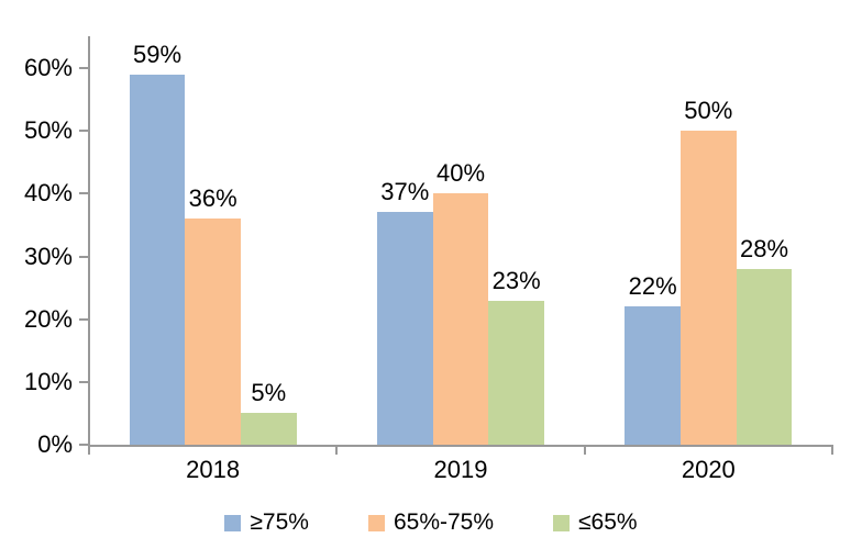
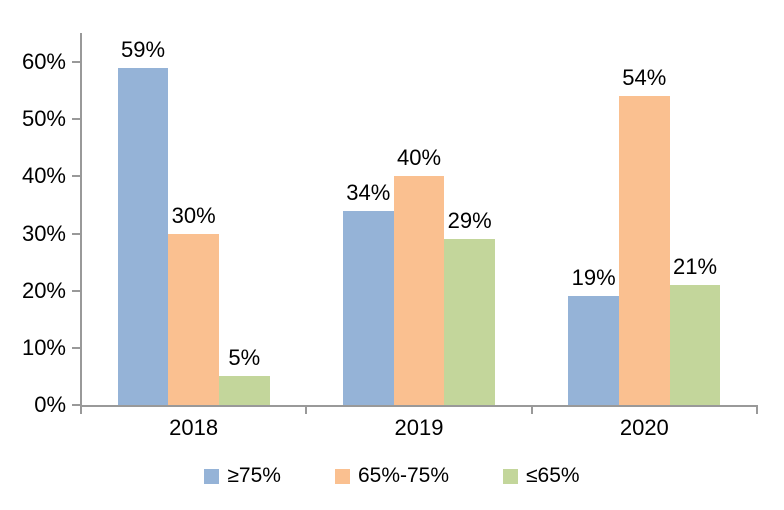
65%-75%/2018: 36% -> 30%
≥75%/2019: 37% -> 34%
≤65%/2019: 23% -> 29%
≥75%/2020: 22% -> 19%
65%-75%/2020: 50% -> 54%
≤65%/2020: 28% -> 21%
